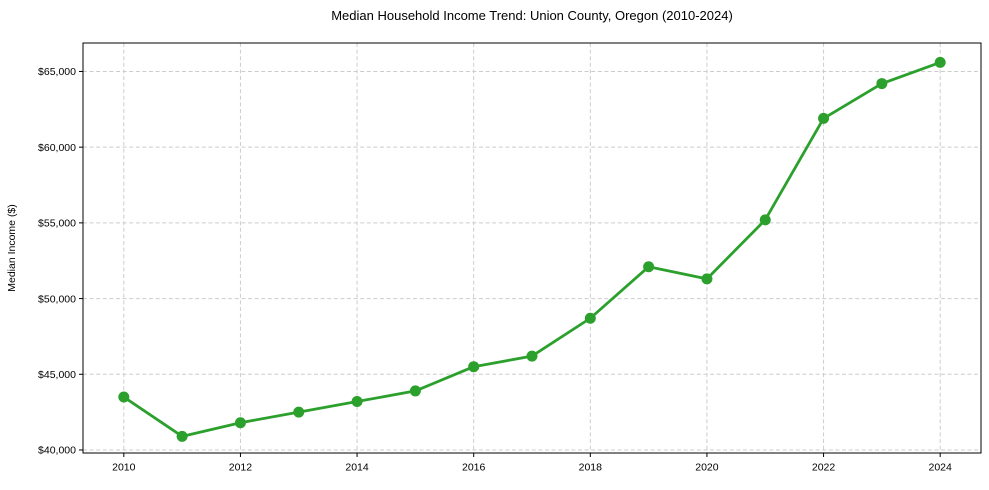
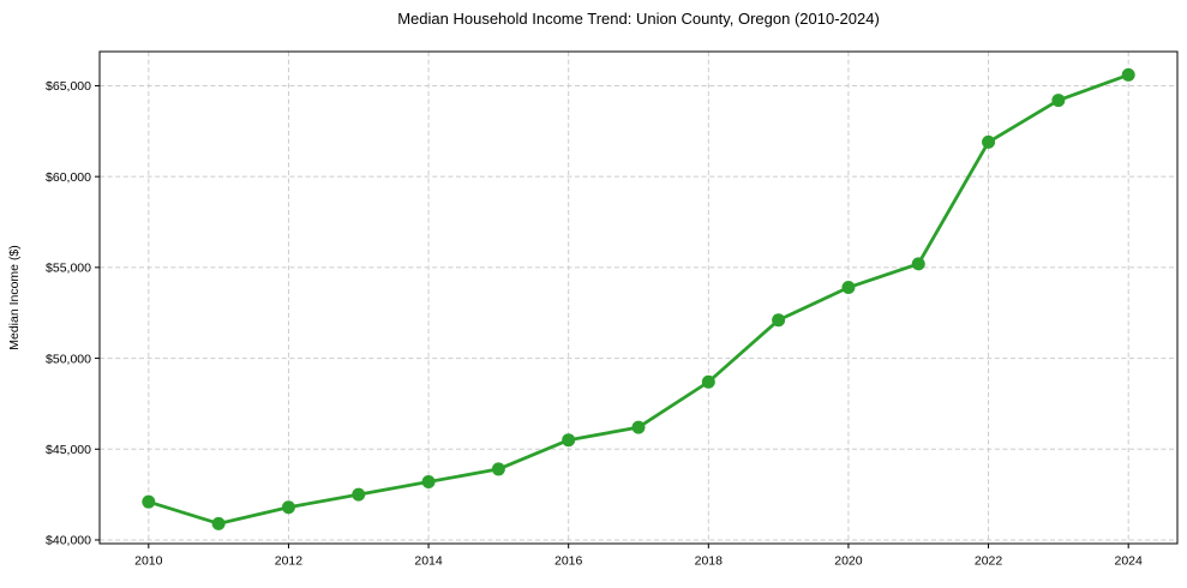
2010: $43500 -> $42100
2020: $51300 -> $53900
